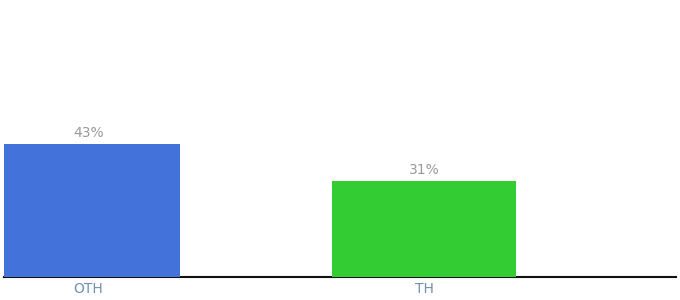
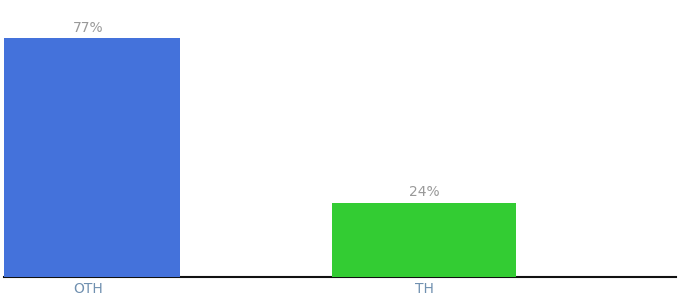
OTH: 43% -> 77%
TH: 31% -> 24%
